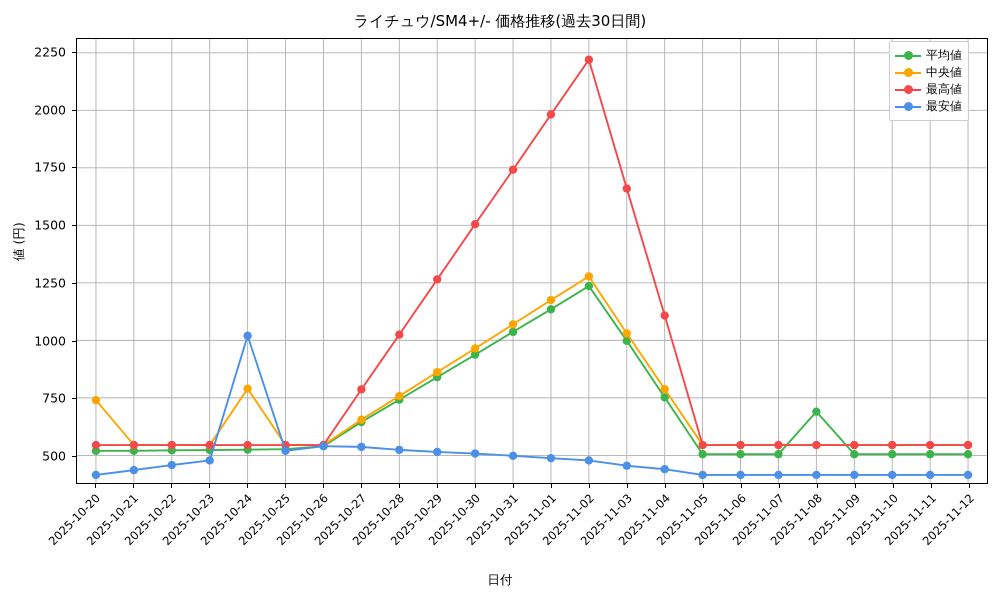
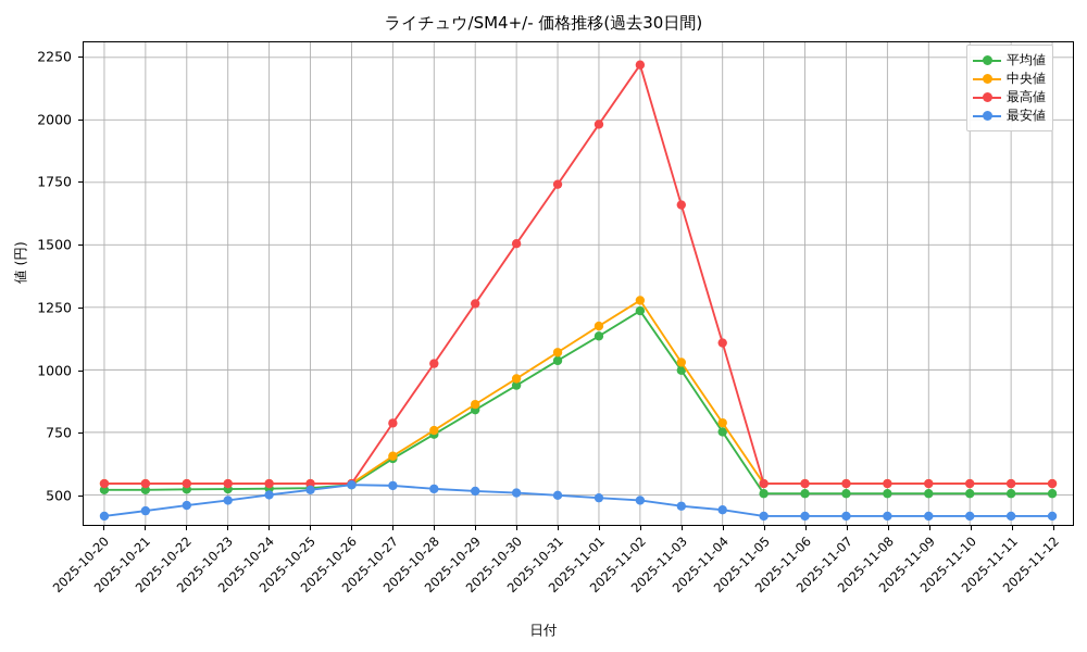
中央値/2025-10-20: 740 -> 540
中央値/2025-10-24: 790 -> 540
最安値/2025-10-24: 1020 -> 500
平均値/2025-11-08: 690 -> 500
